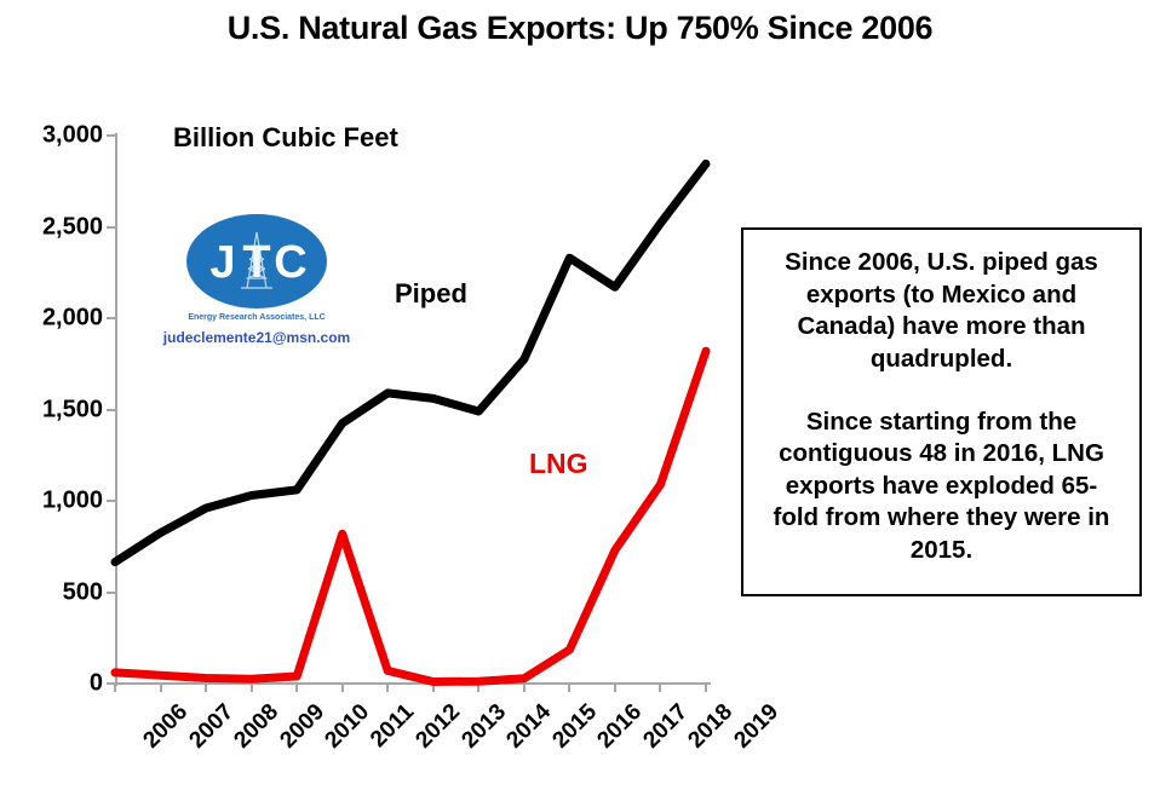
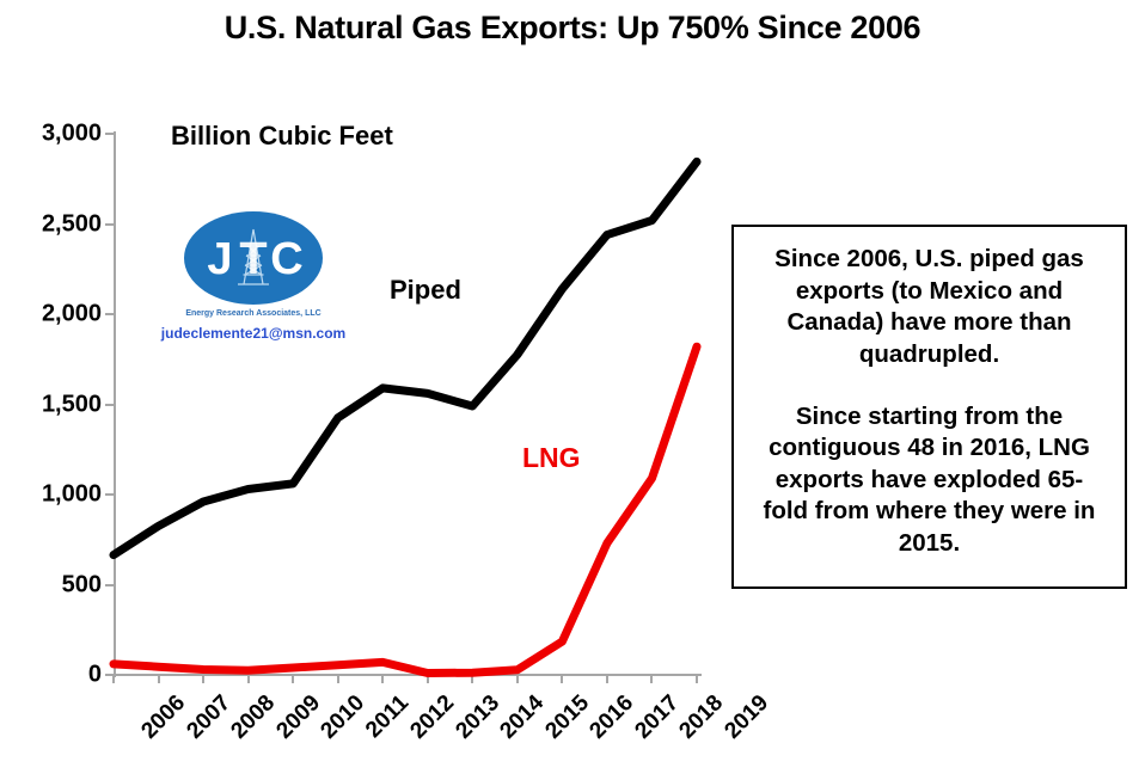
LNG/2011: 820 -> 60
Piped/2016: 2330 -> 2140
Piped/2017: 2170 -> 2440
